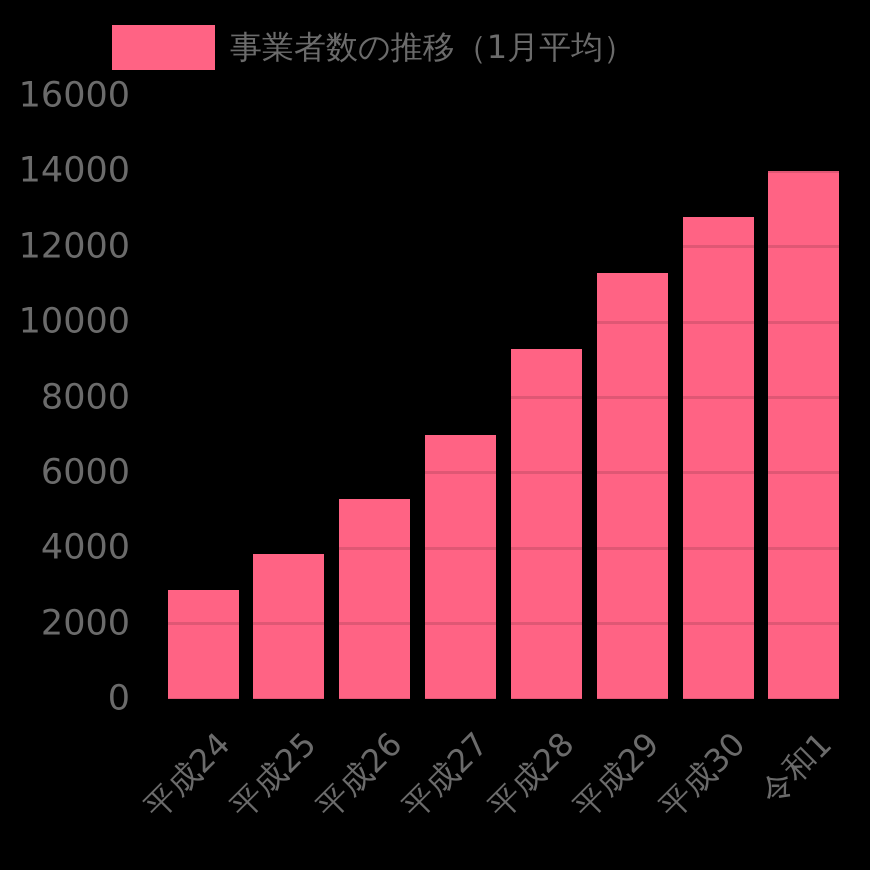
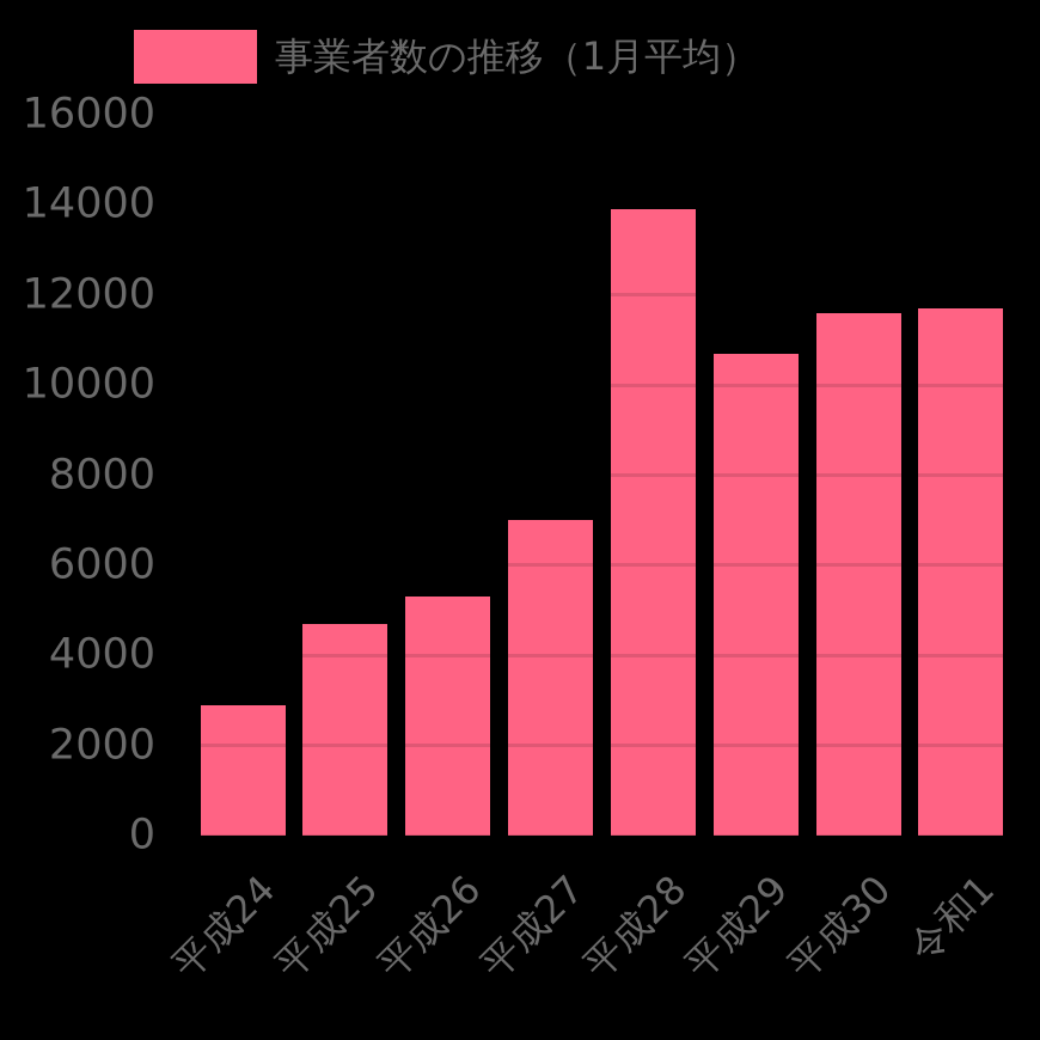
平成25: 3800 -> 4700
平成28: 9300 -> 13900
平成29: 11300 -> 10700
平成30: 12800 -> 11600
令和1: 14000 -> 11700
